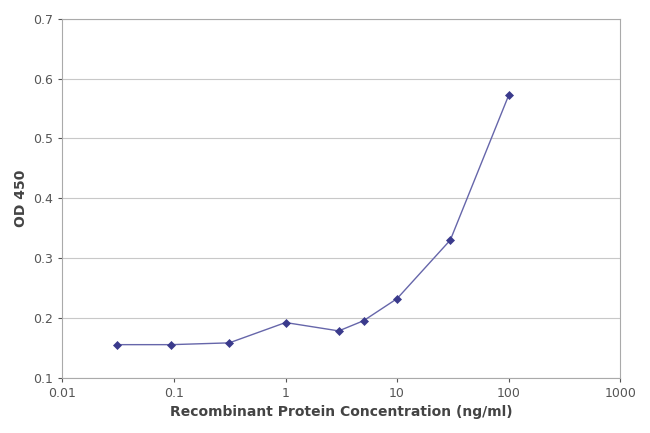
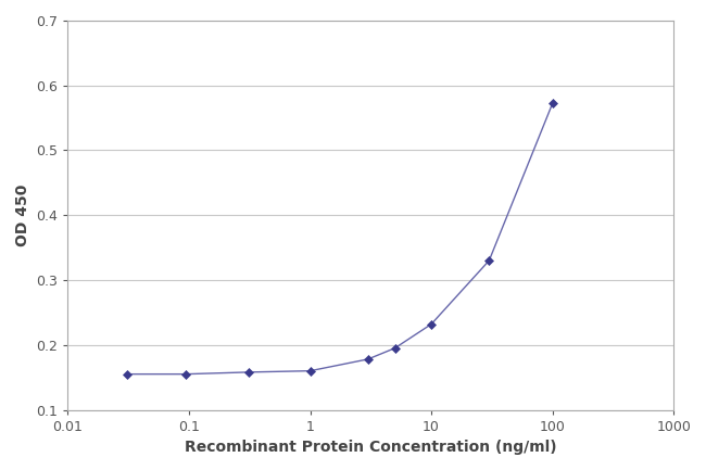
1: 0.192 -> 0.160
